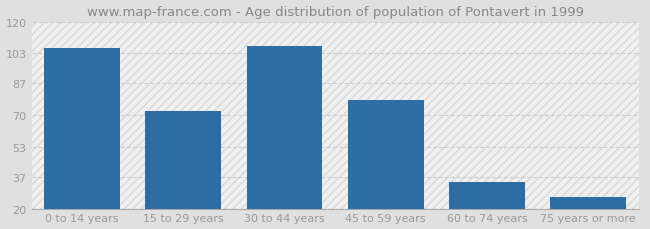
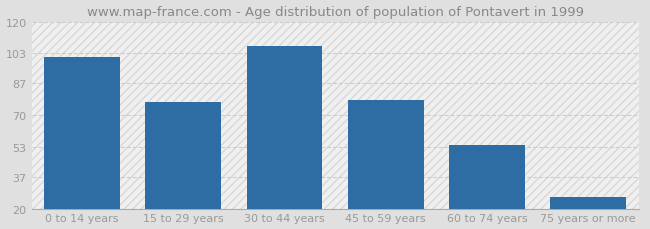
0 to 14 years: 106 -> 101
15 to 29 years: 72 -> 77
60 to 74 years: 34 -> 54
